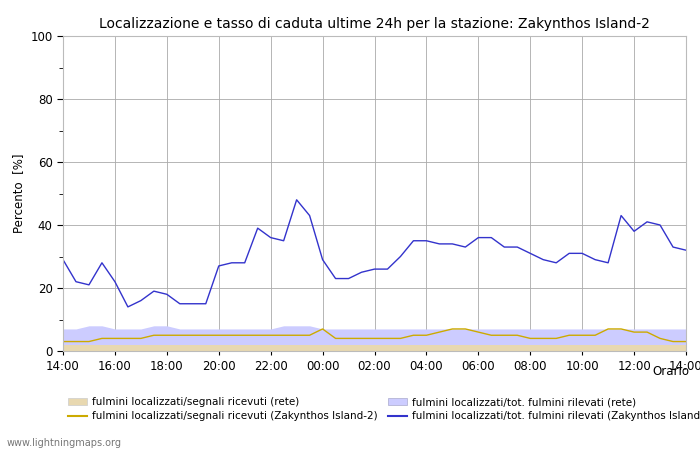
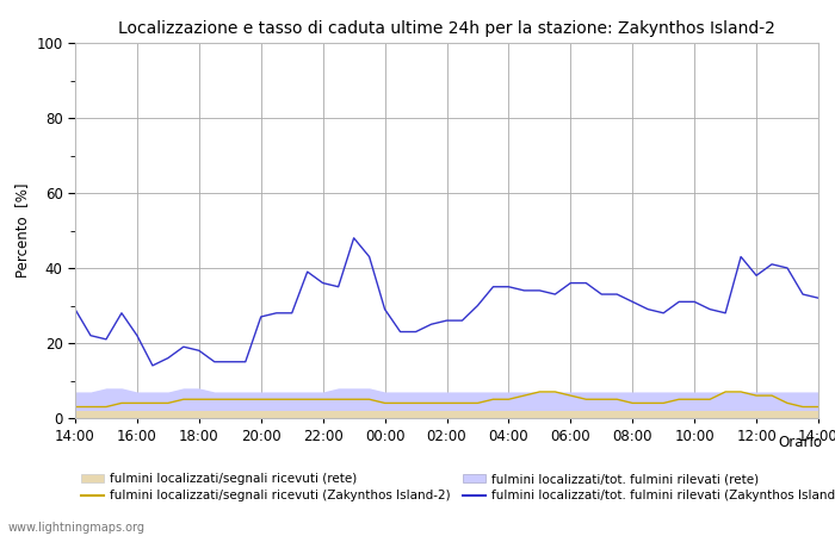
fulmini localizzati/segnali ricevuti (Zakynthos Island-2)/00:00: 7 -> 4
